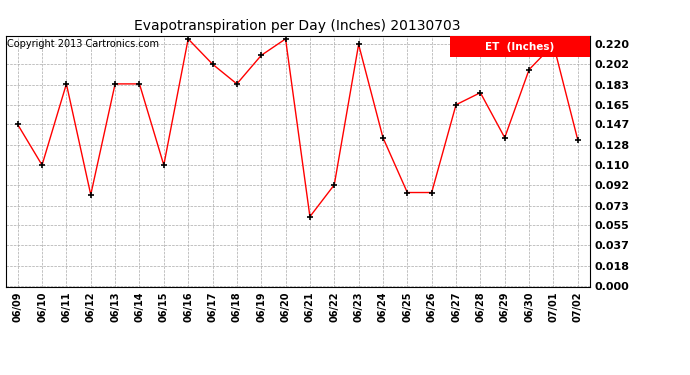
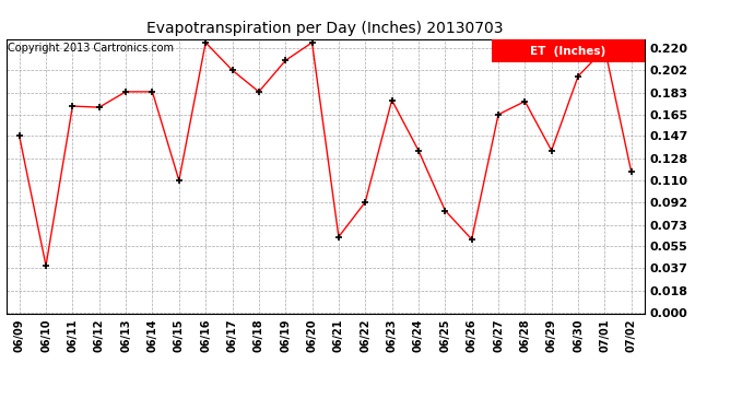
06/10: 0.110 -> 0.039
06/11: 0.184 -> 0.172
06/12: 0.083 -> 0.171
06/23: 0.220 -> 0.177
06/26: 0.085 -> 0.061
07/02: 0.133 -> 0.117
